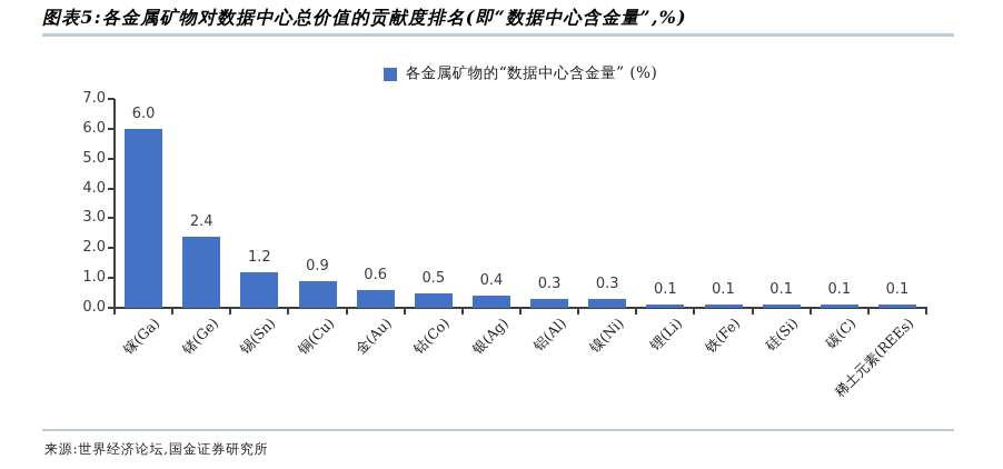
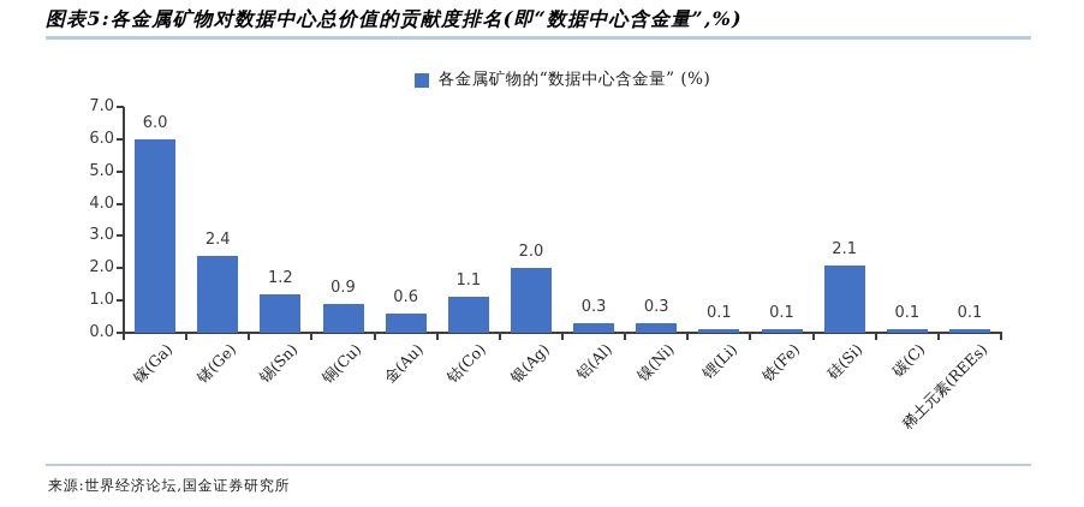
钴(Co): 0.5 -> 1.1
银(Ag): 0.4 -> 2.0
硅(Si): 0.1 -> 2.1
